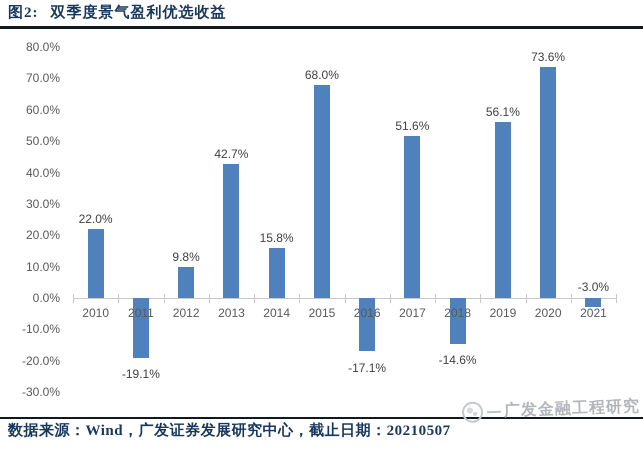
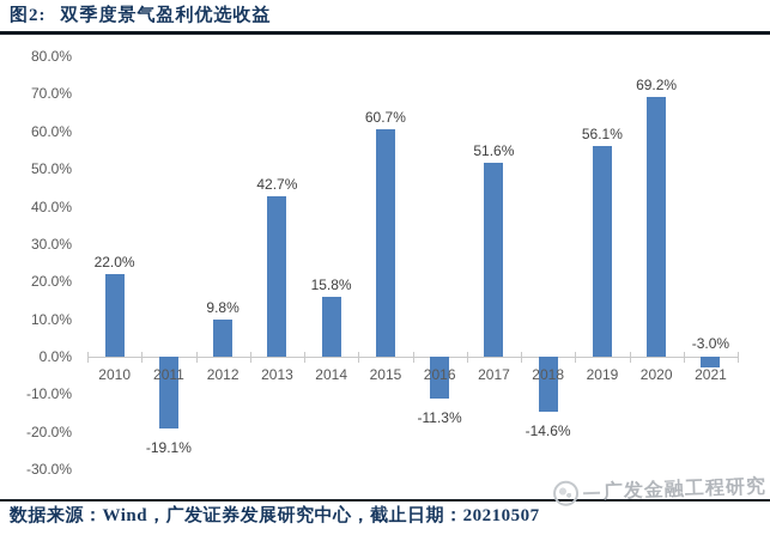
2015: 68.0% -> 60.7%
2016: -17.1% -> -11.3%
2020: 73.6% -> 69.2%
